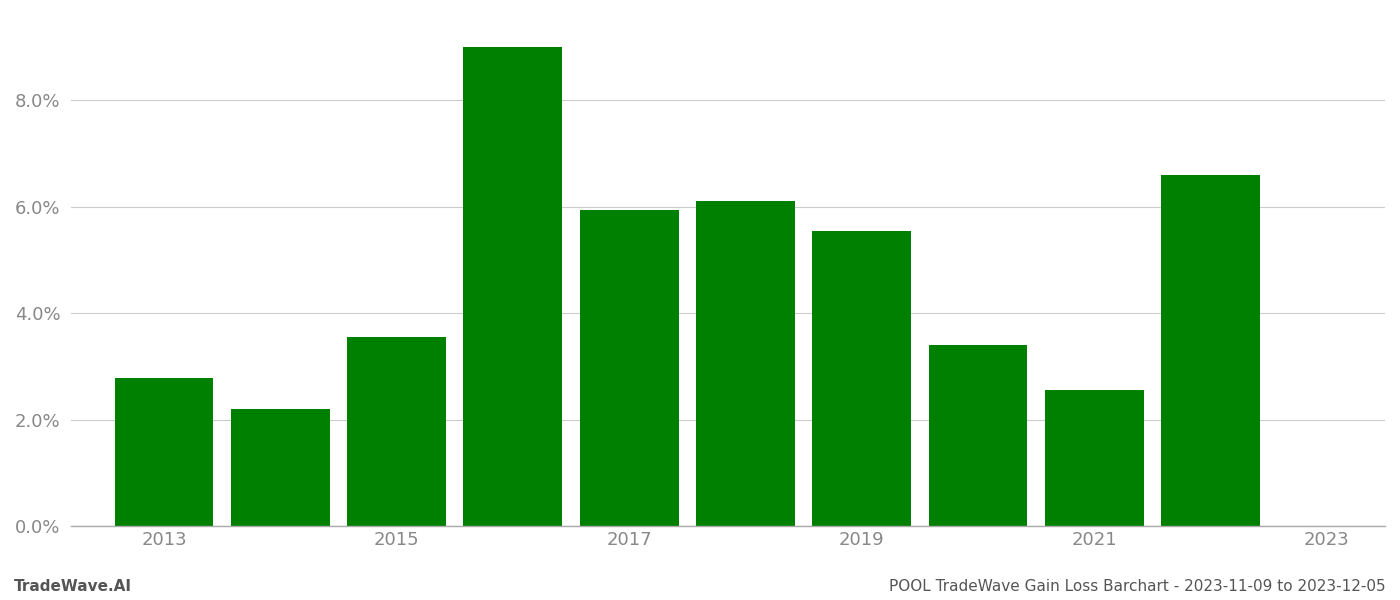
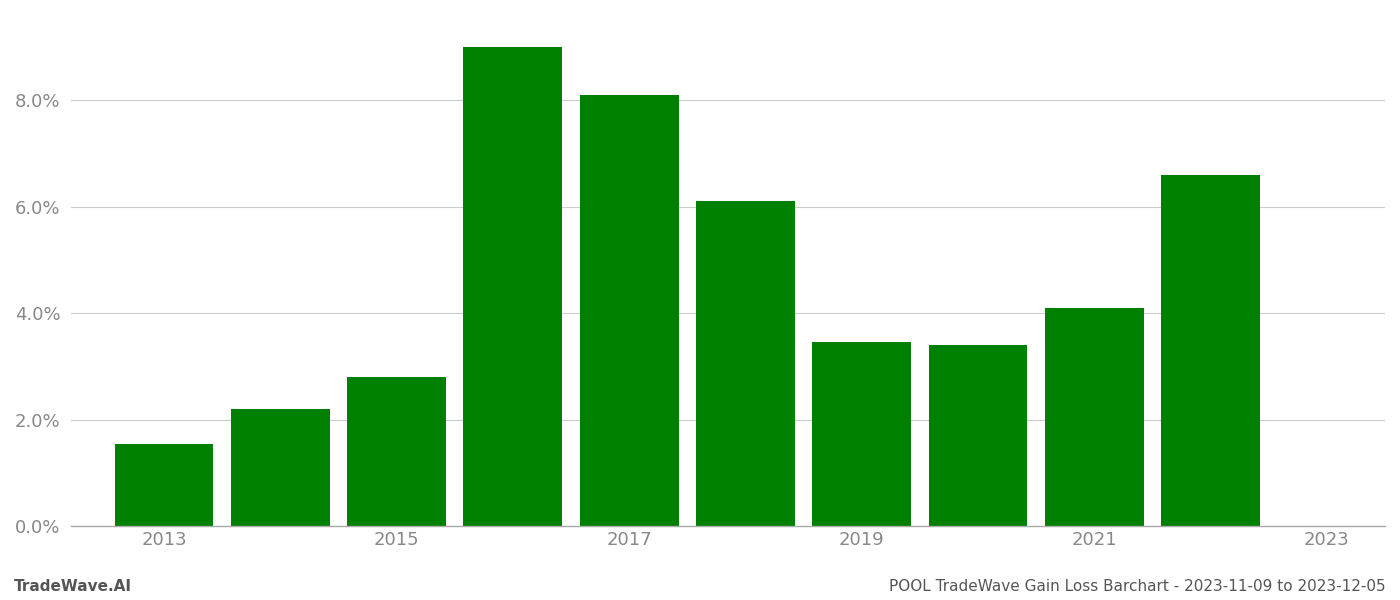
2013: 2.78% -> 1.55%
2015: 3.56% -> 2.80%
2017: 5.94% -> 8.10%
2019: 5.54% -> 3.45%
2021: 2.56% -> 4.10%
